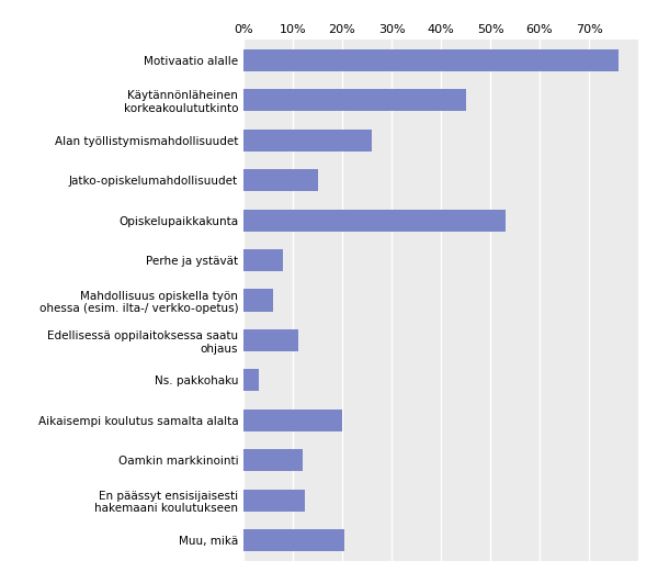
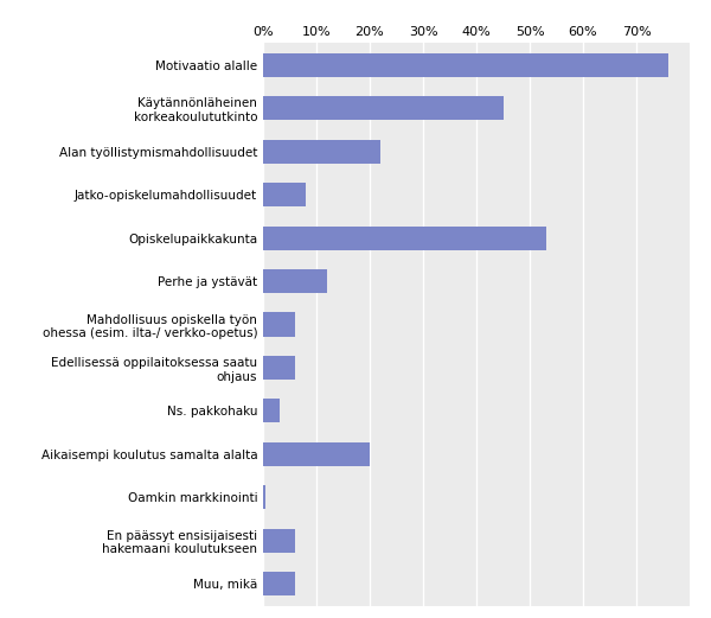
Alan työllistymismahdollisuudet: 26.0% -> 22.0%
Jatko-opiskelumahdollisuudet: 15.0% -> 8.0%
Perhe ja ystävät: 8.0% -> 12.0%
Edellisessä oppilaitoksessa saatu ohjaus: 11.0% -> 6.0%
Oamkin markkinointi: 12.0% -> 0.5%
En päässyt ensisijaisesti hakemaani koulutukseen: 12.5% -> 6.0%
Muu, mikä: 20.5% -> 6.0%
